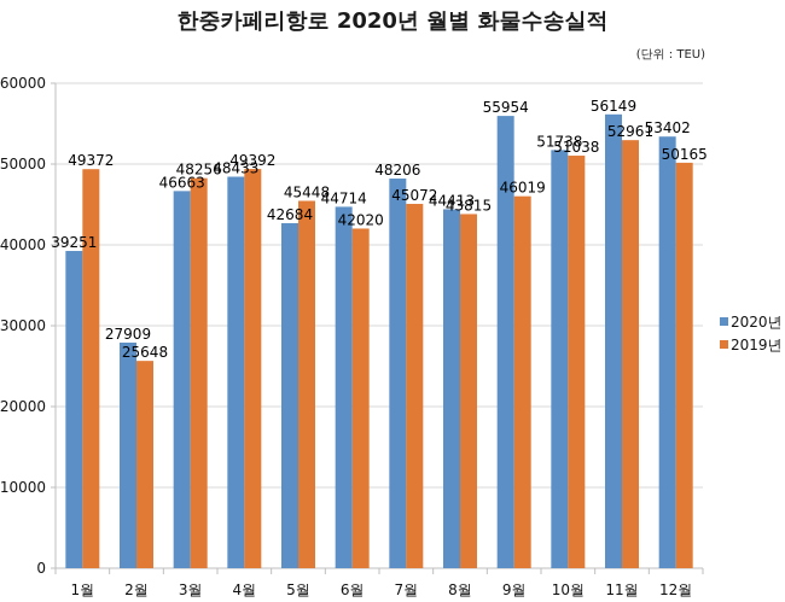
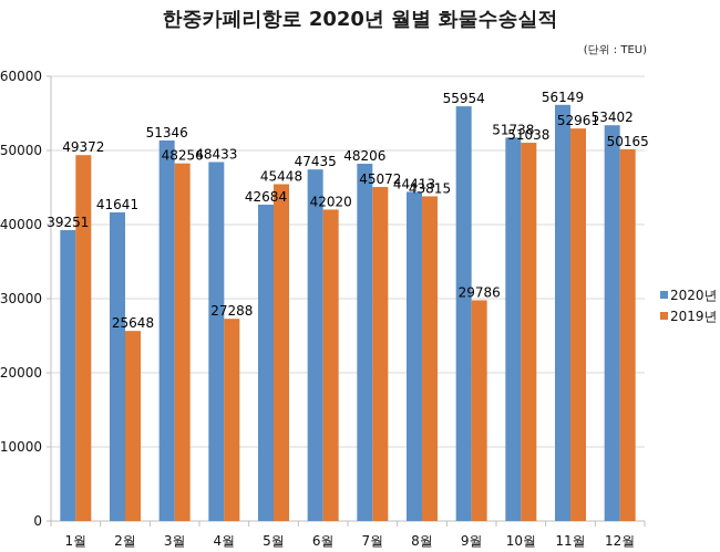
2020년/2월: 27909 -> 41641
2020년/3월: 46663 -> 51346
2019년/4월: 49392 -> 27288
2020년/6월: 44714 -> 47435
2019년/9월: 46019 -> 29786
